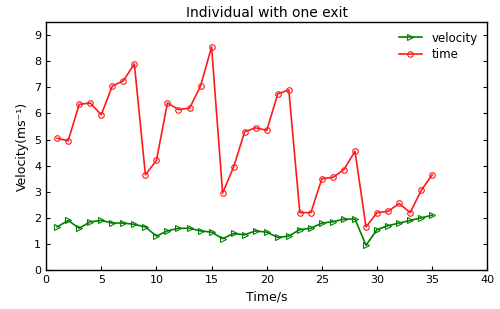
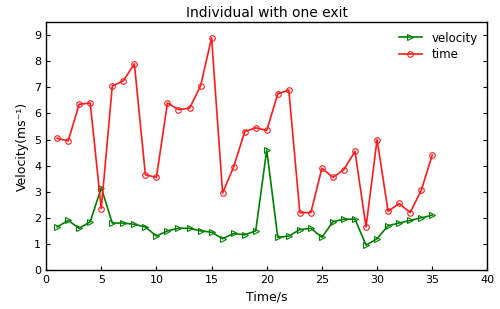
time/5: 5.95 -> 2.35
velocity/5: 1.90 -> 3.15
time/10: 4.20 -> 3.55
time/15: 8.55 -> 8.90
velocity/20: 1.45 -> 4.60
time/25: 3.50 -> 3.90
velocity/25: 1.80 -> 1.25
time/30: 2.20 -> 5.00
velocity/30: 1.55 -> 1.20
time/35: 3.65 -> 4.40
